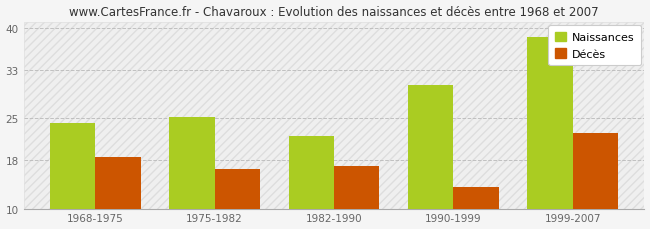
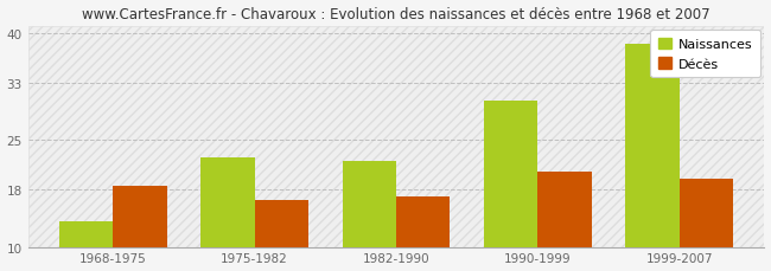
Naissances/1968-1975: 24.2 -> 13.5
Naissances/1975-1982: 25.2 -> 22.5
Décès/1990-1999: 13.6 -> 20.5
Décès/1999-2007: 22.6 -> 19.5
